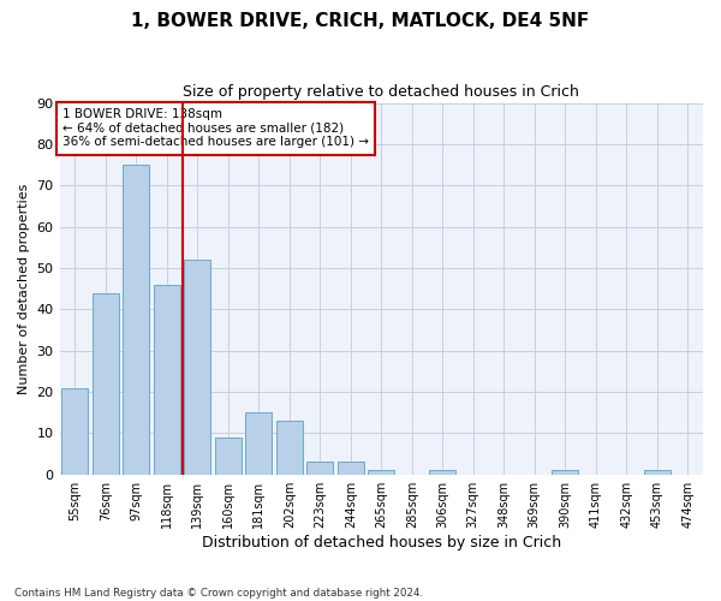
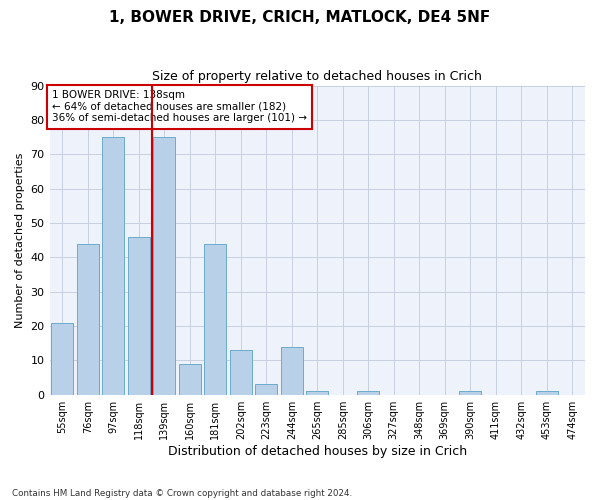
139sqm: 52 -> 75
181sqm: 15 -> 44
244sqm: 3 -> 14
